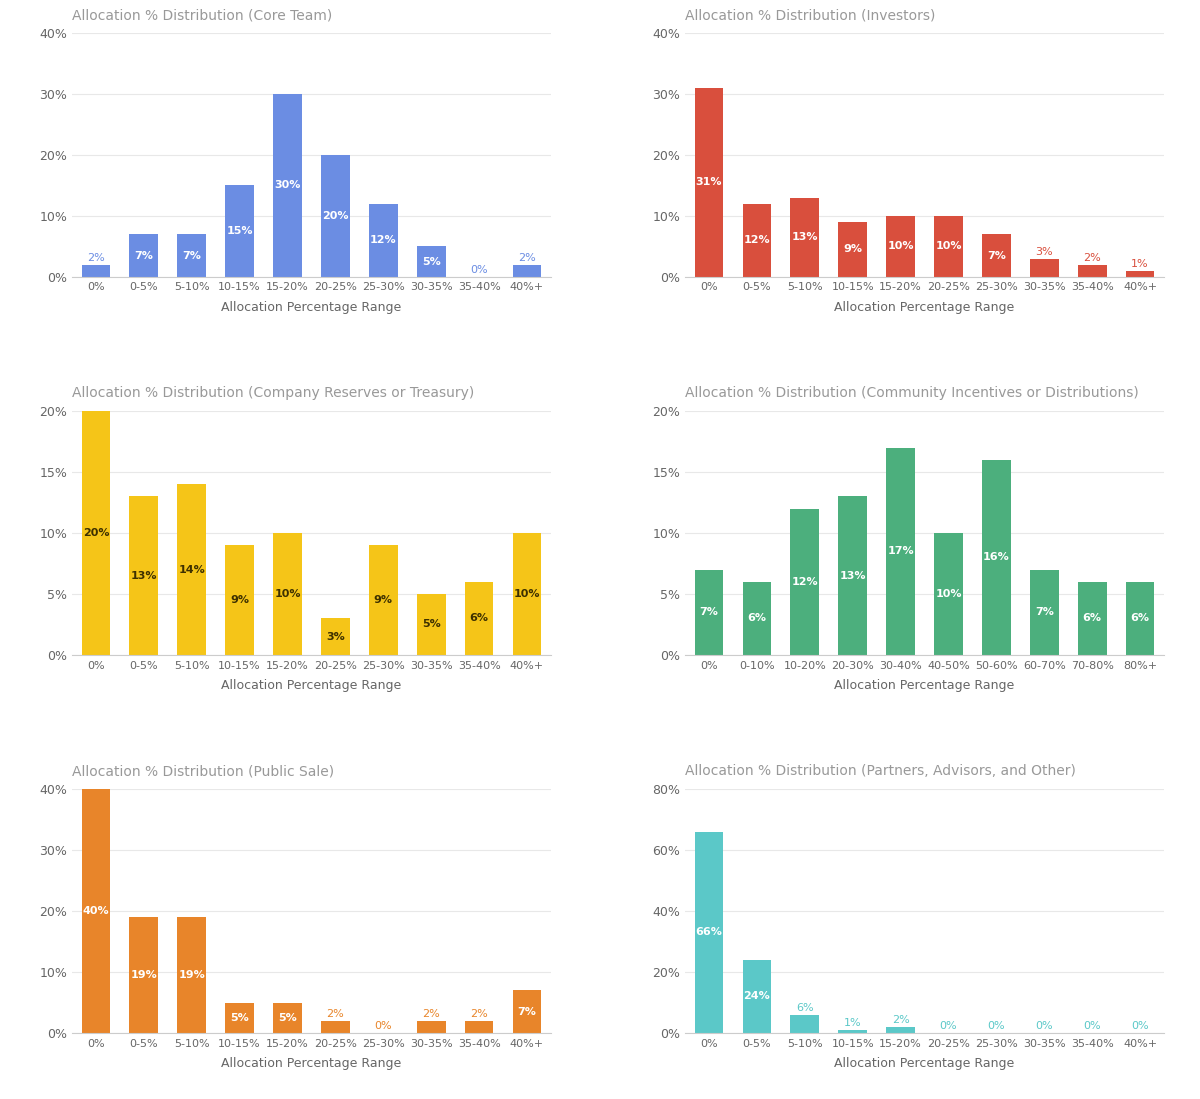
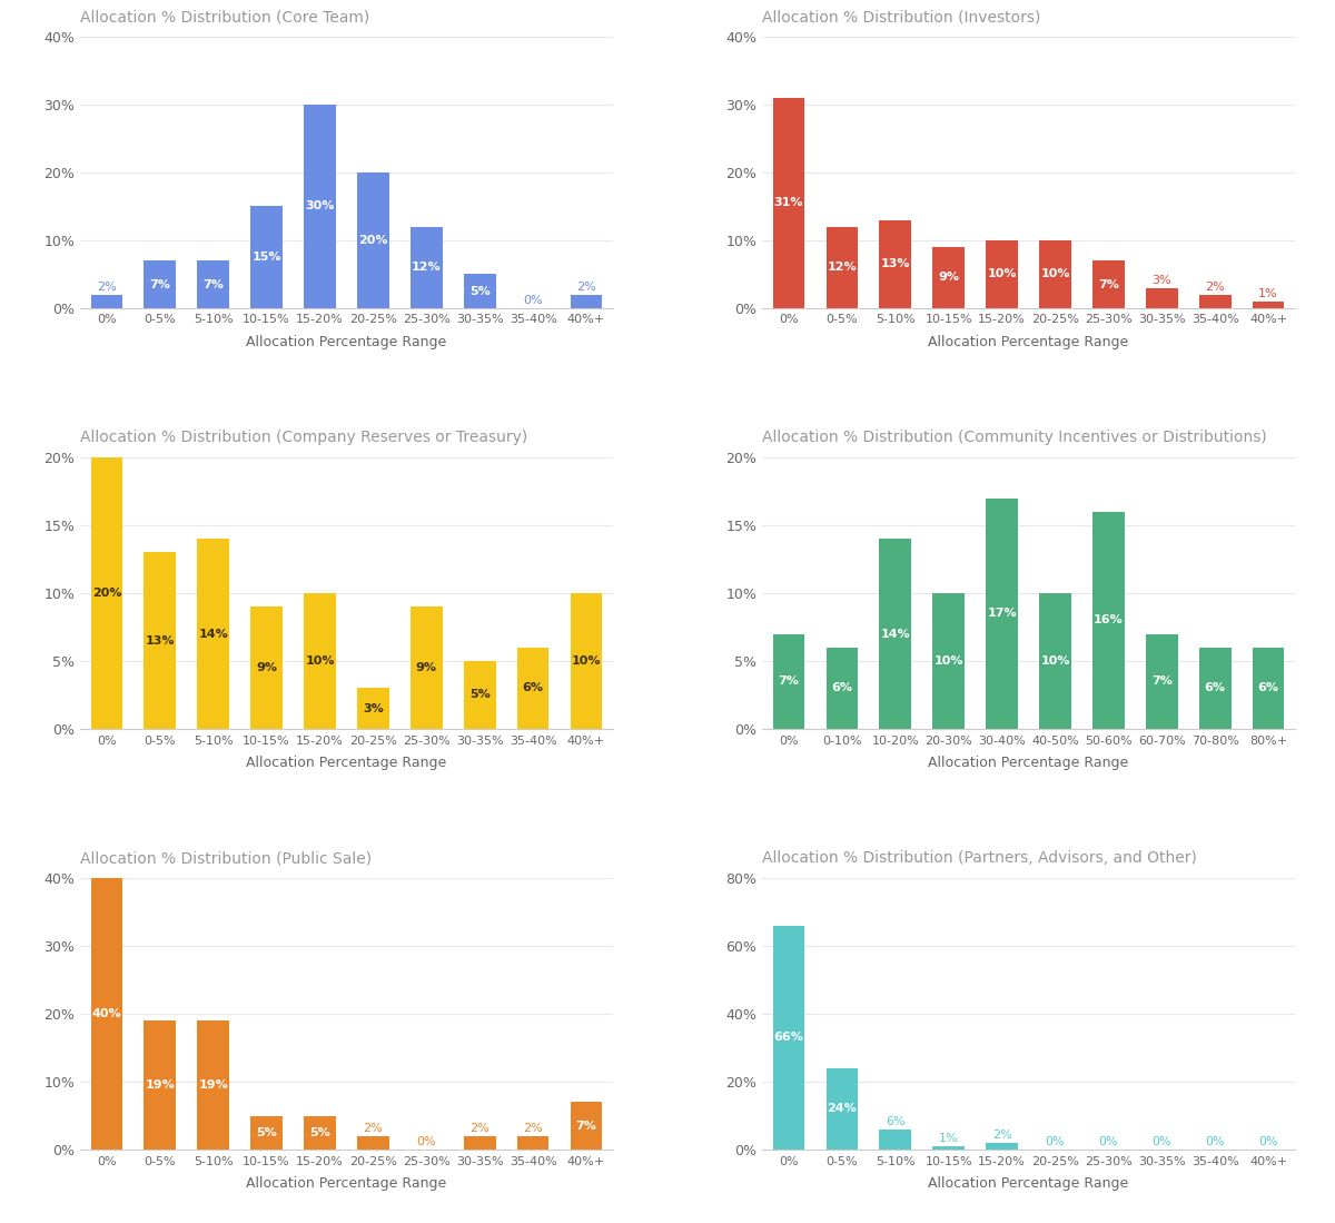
10-20%: 12% -> 14%
20-30%: 13% -> 10%
